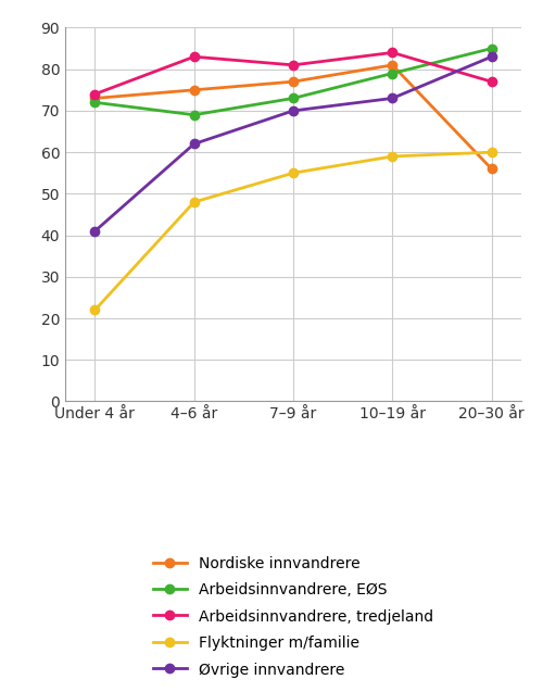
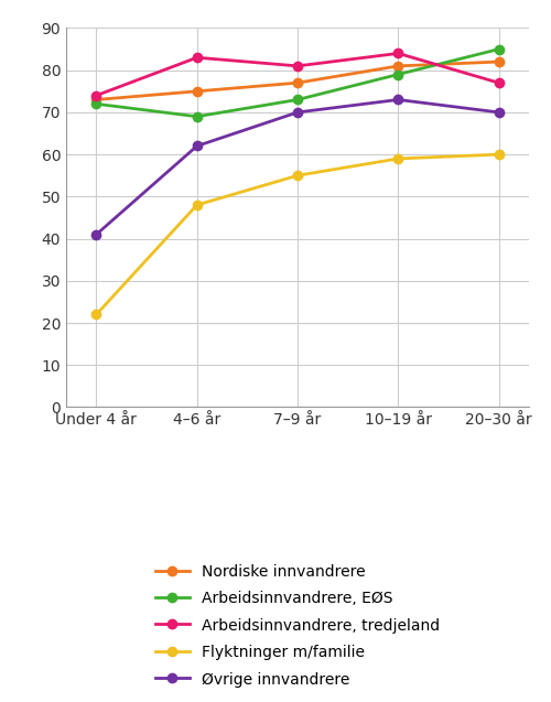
Nordiske innvandrere/20–30 år: 56 -> 82
Øvrige innvandrere/20–30 år: 83 -> 70
